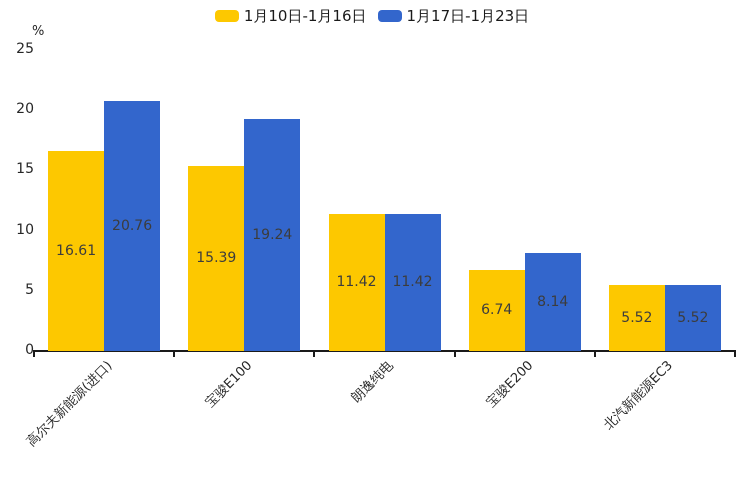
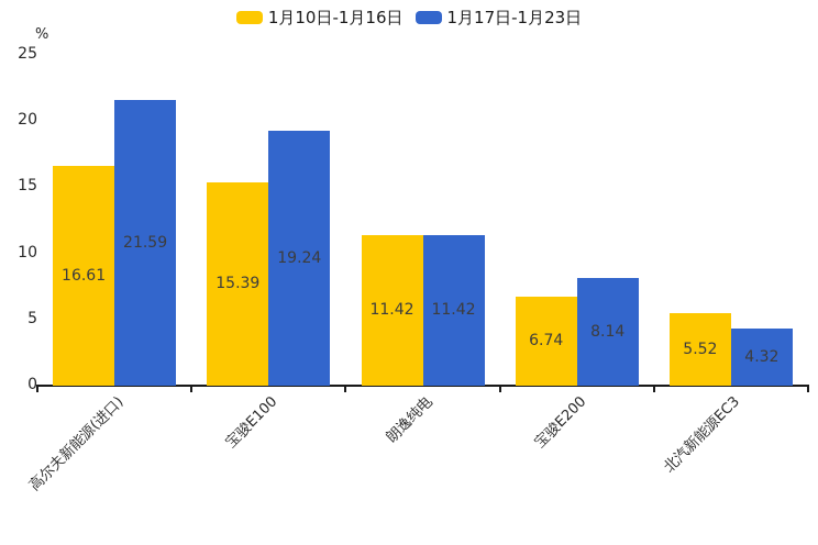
1月17日-1月23日/高尔夫新能源(进口): 20.76 -> 21.59
1月17日-1月23日/北汽新能源EC3: 5.52 -> 4.32
